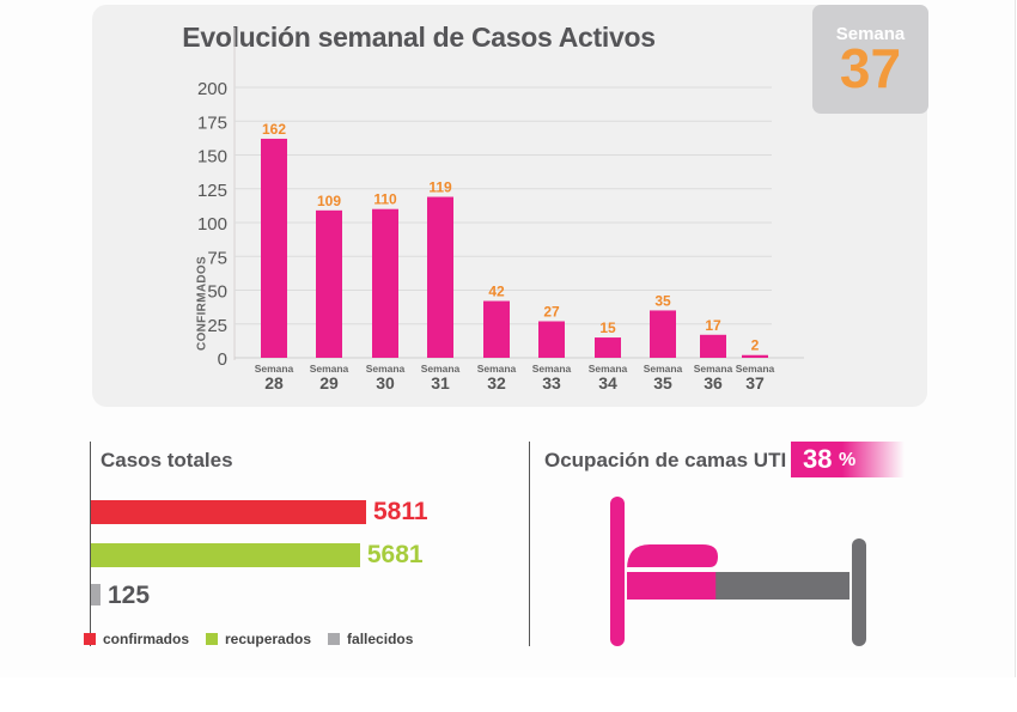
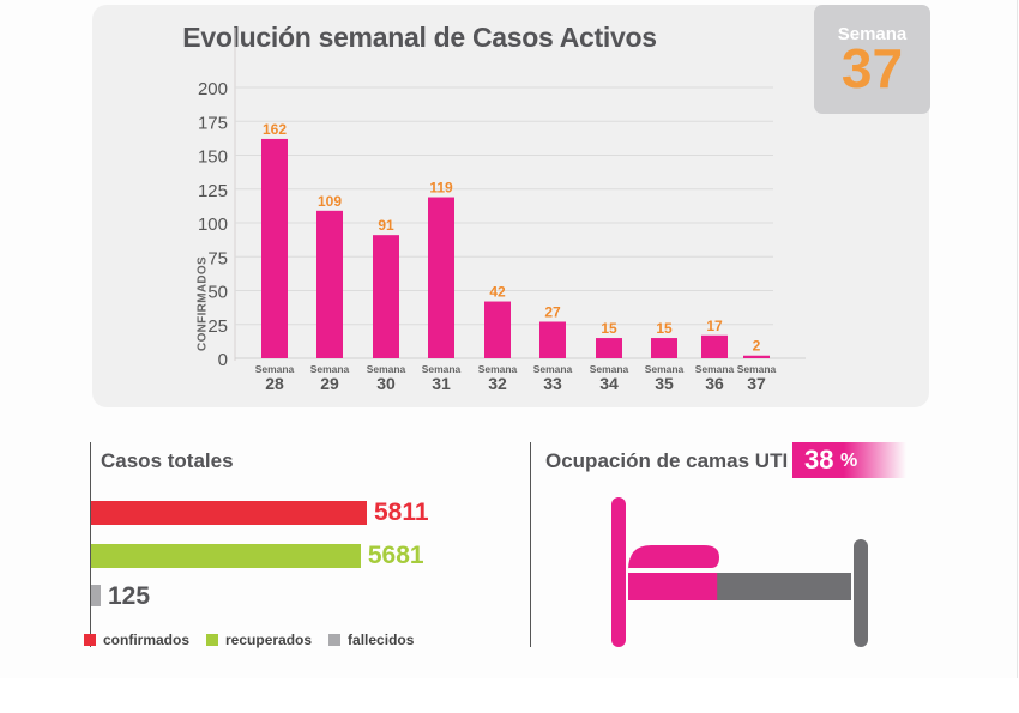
30: 110 -> 91
35: 35 -> 15
